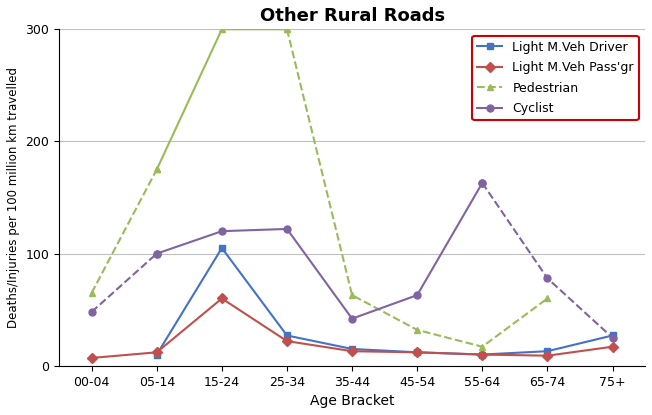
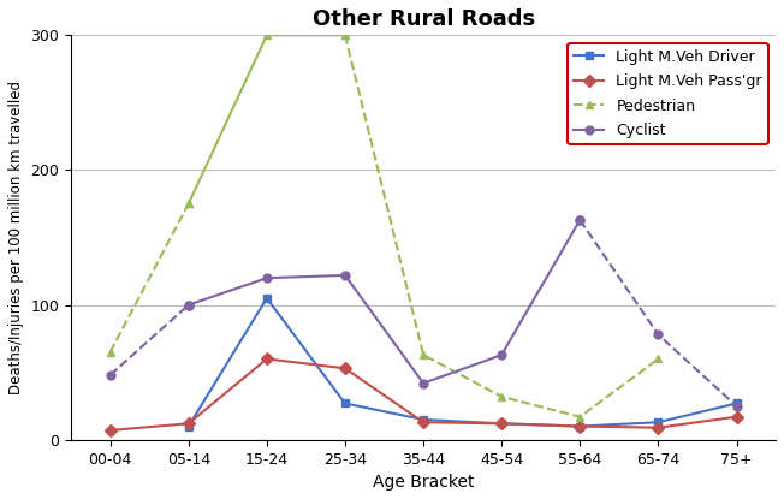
Light M.Veh Pass'gr/25-34: 22 -> 53
